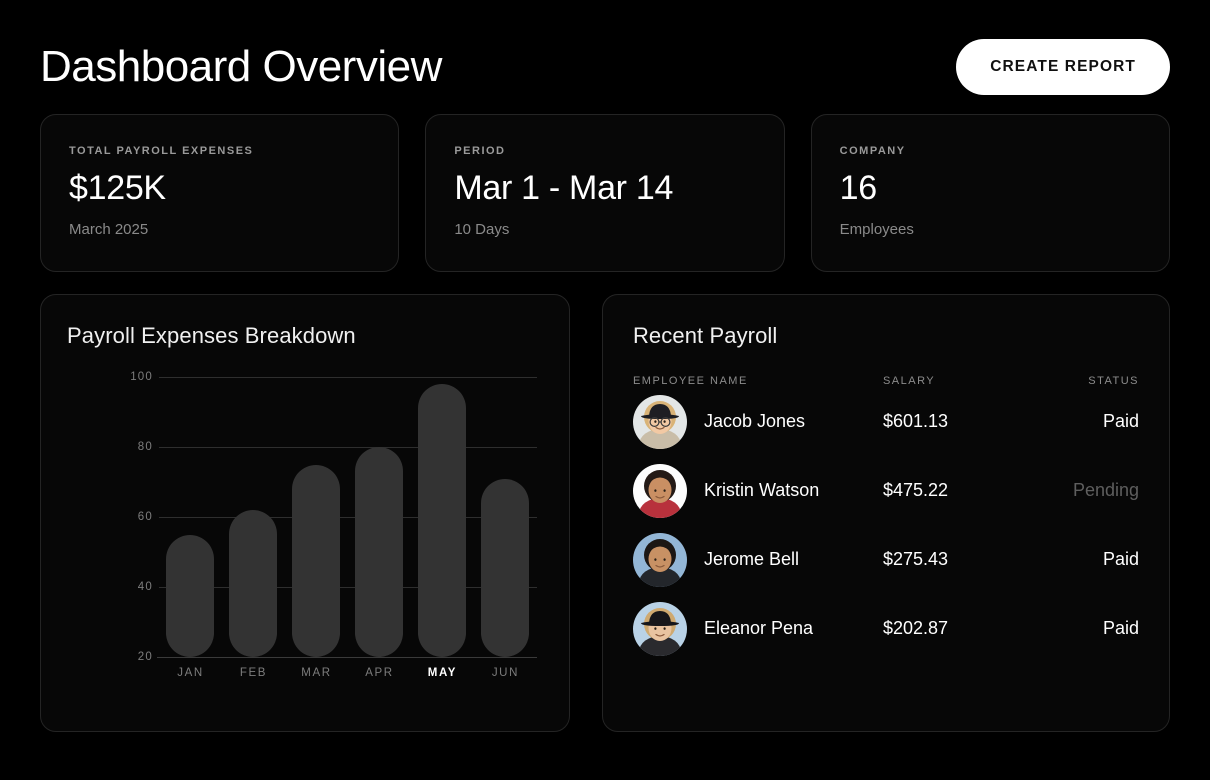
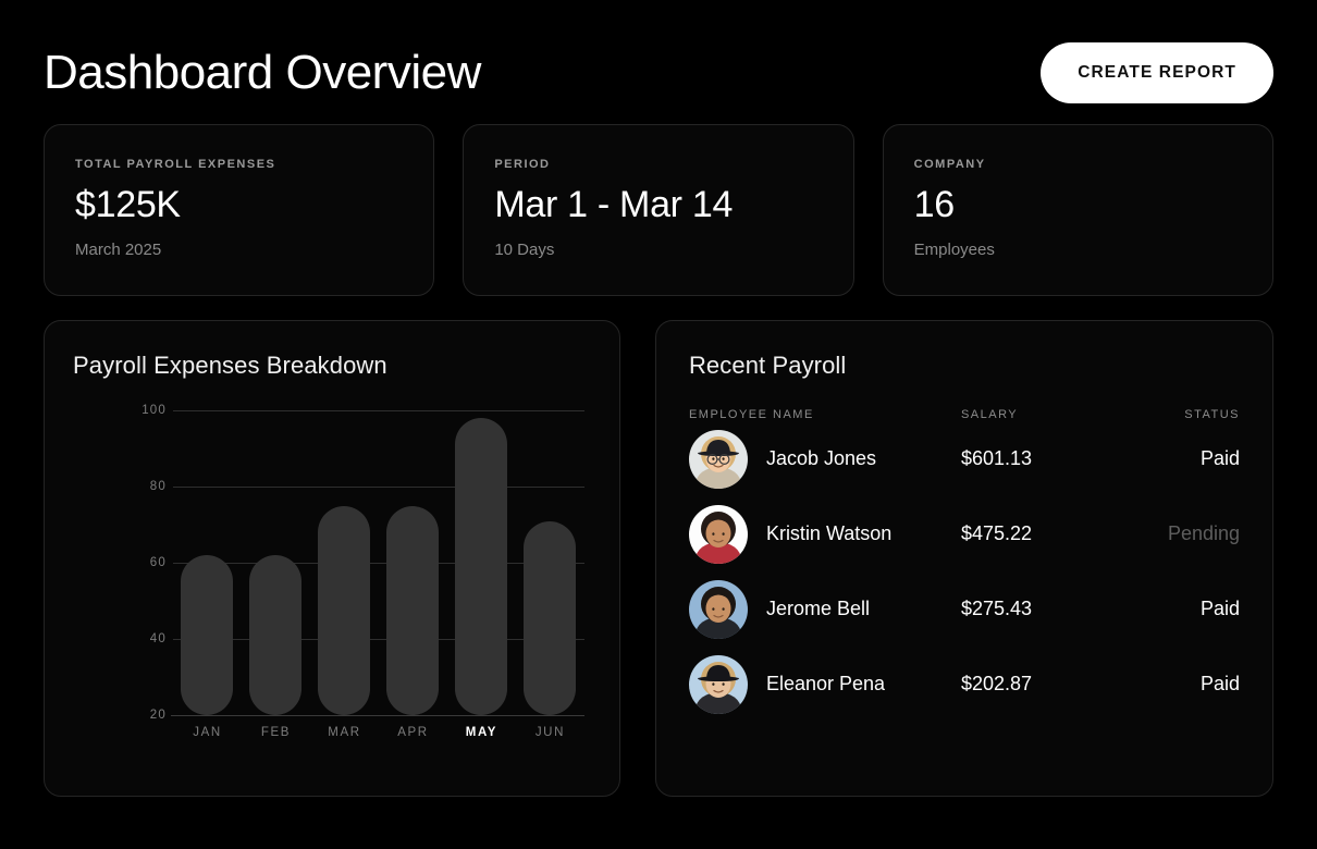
JAN: 55 -> 62
APR: 80 -> 75
